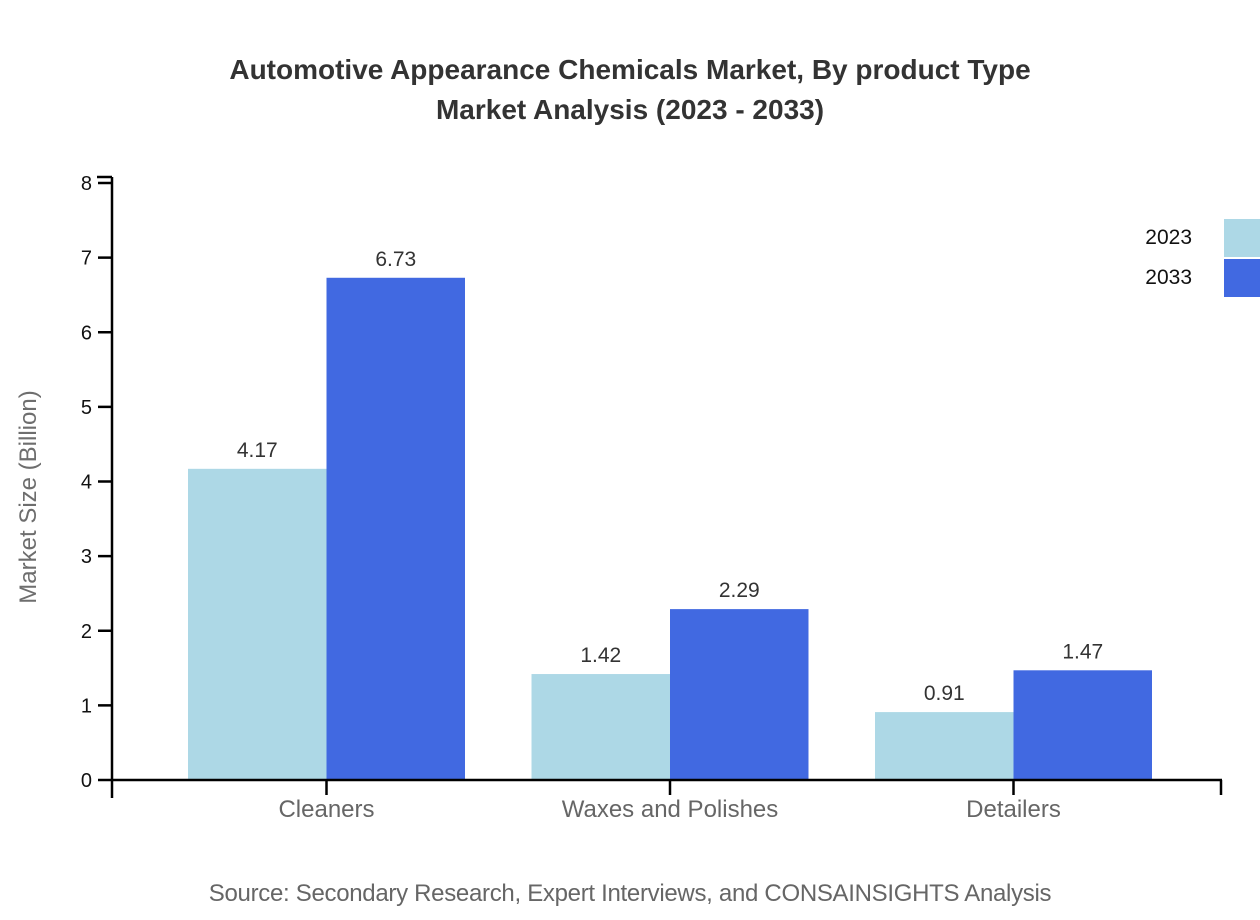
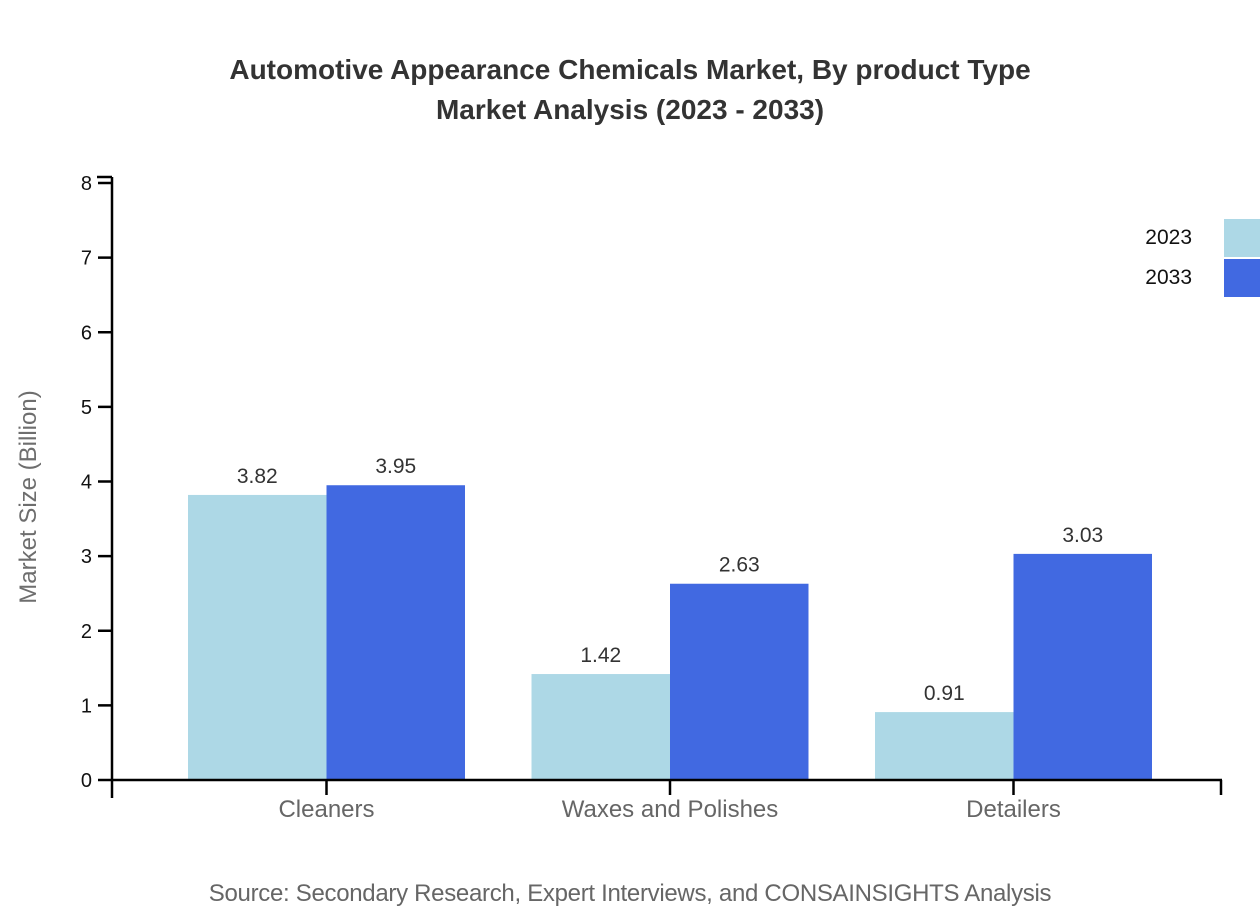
2023/Cleaners: 4.17 -> 3.82
2033/Cleaners: 6.73 -> 3.95
2033/Waxes and Polishes: 2.29 -> 2.63
2033/Detailers: 1.47 -> 3.03
